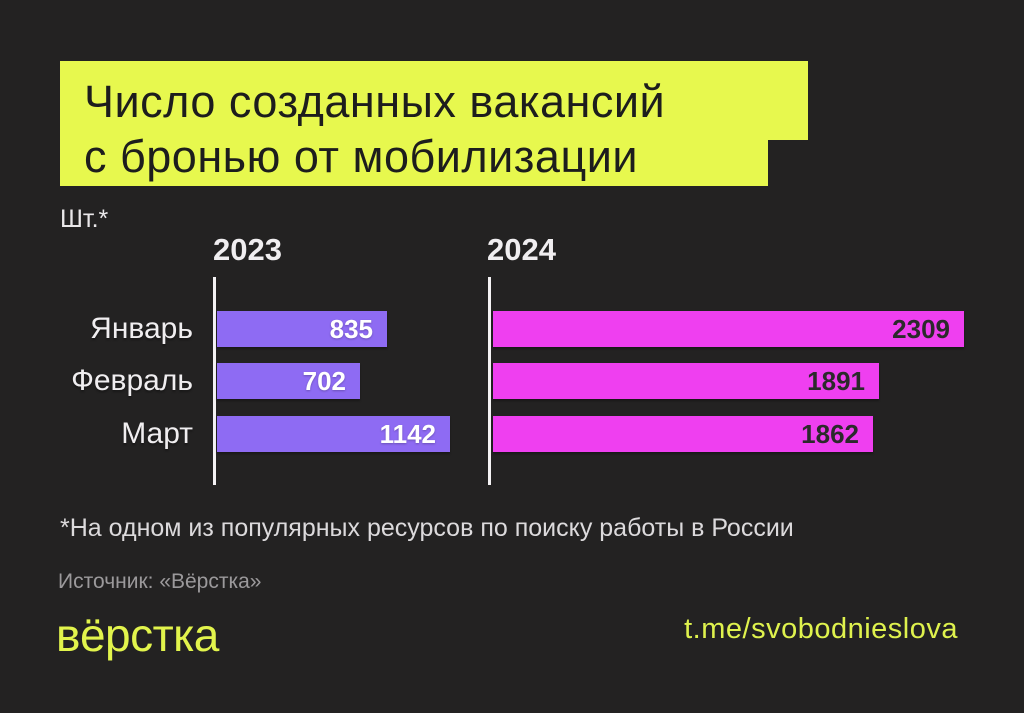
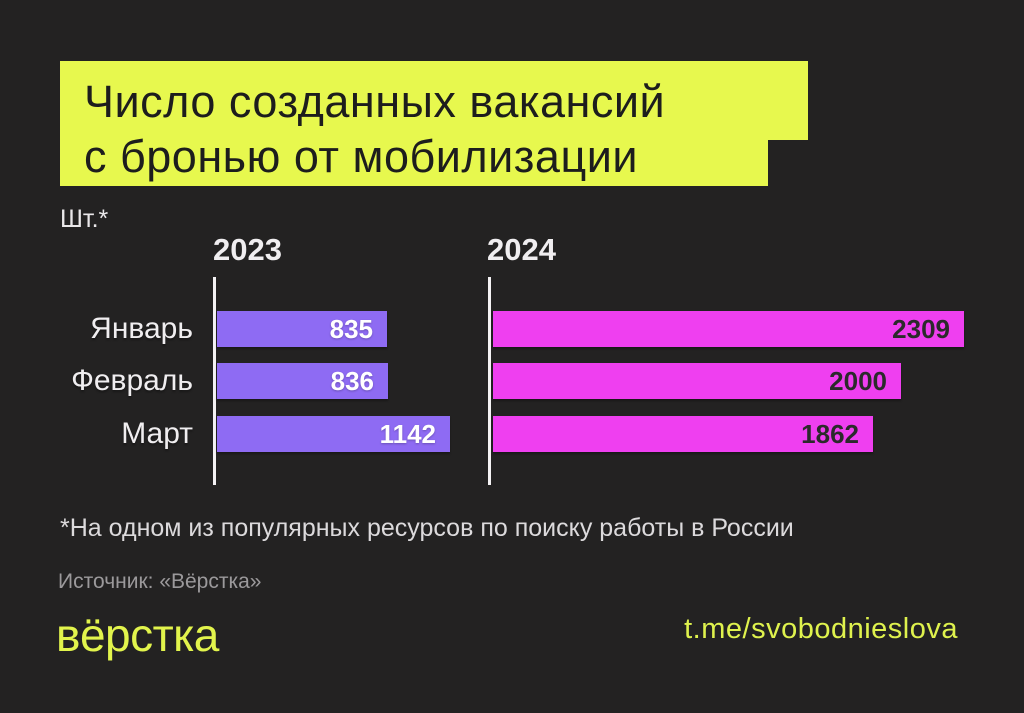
2023/Февраль: 702 -> 836
2024/Февраль: 1891 -> 2000
